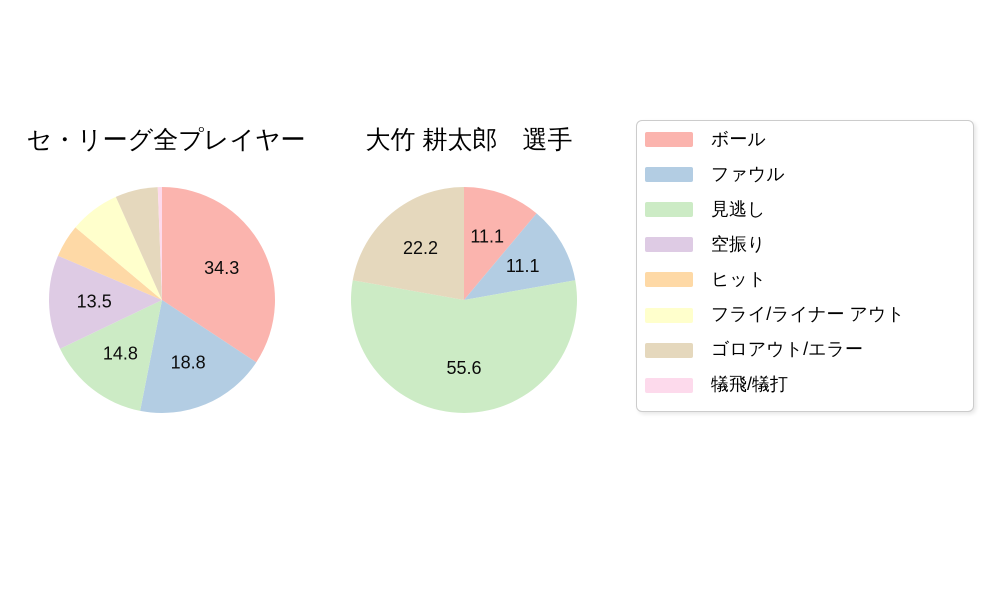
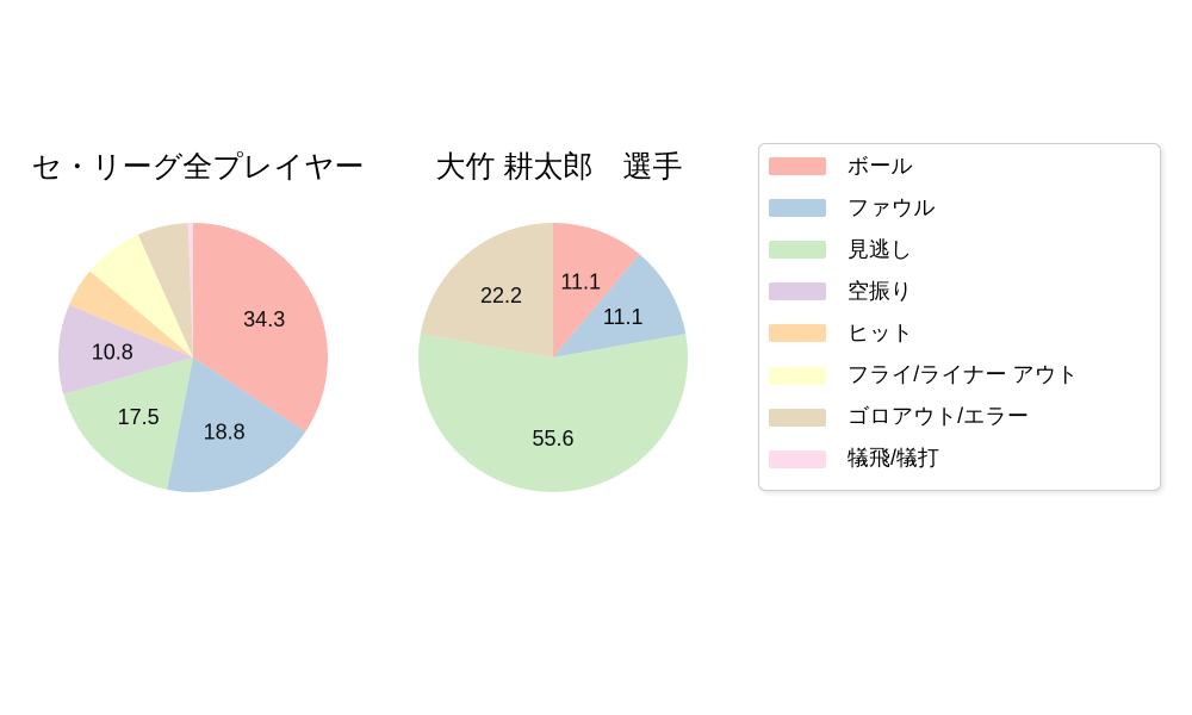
セ・リーグ全プレイヤー/見逃し: 14.8 -> 17.5
セ・リーグ全プレイヤー/空振り: 13.5 -> 10.8
